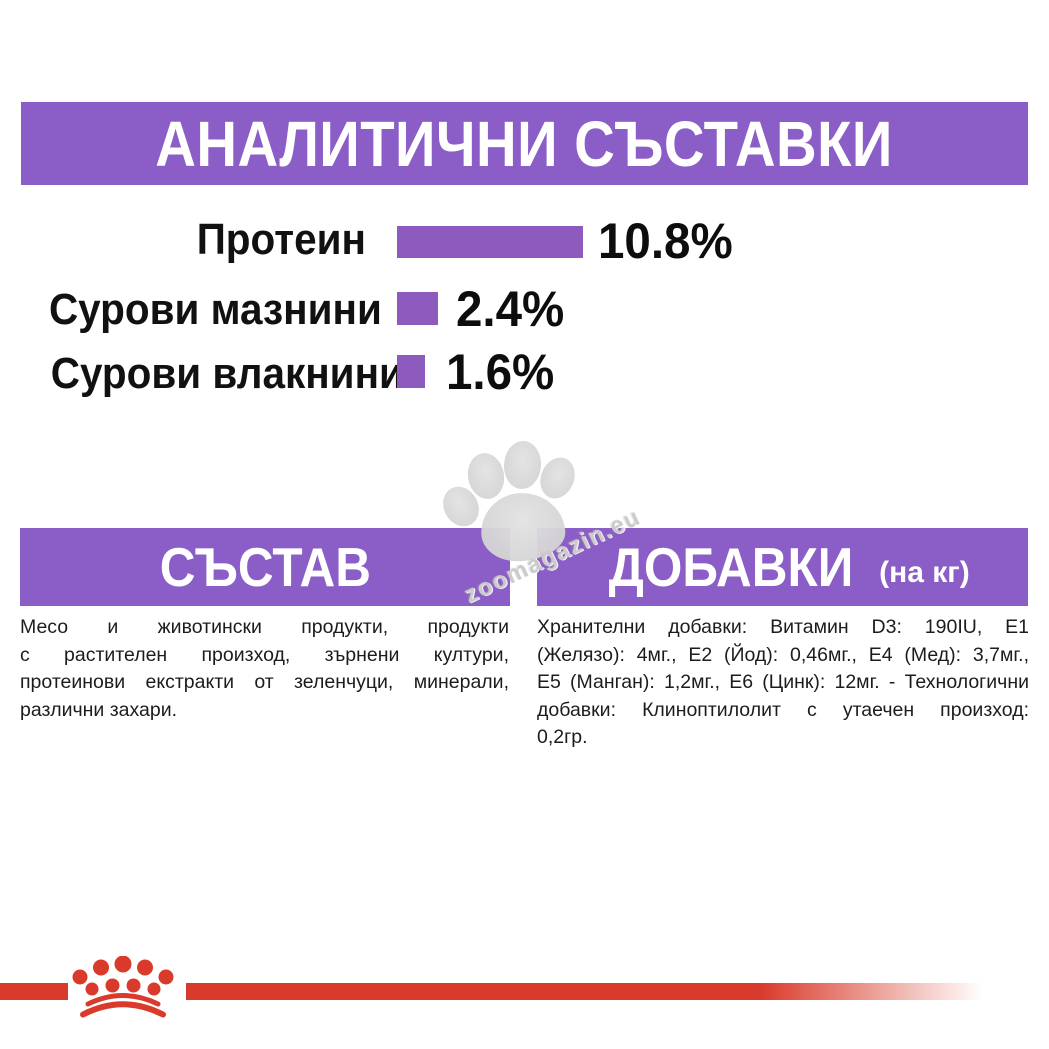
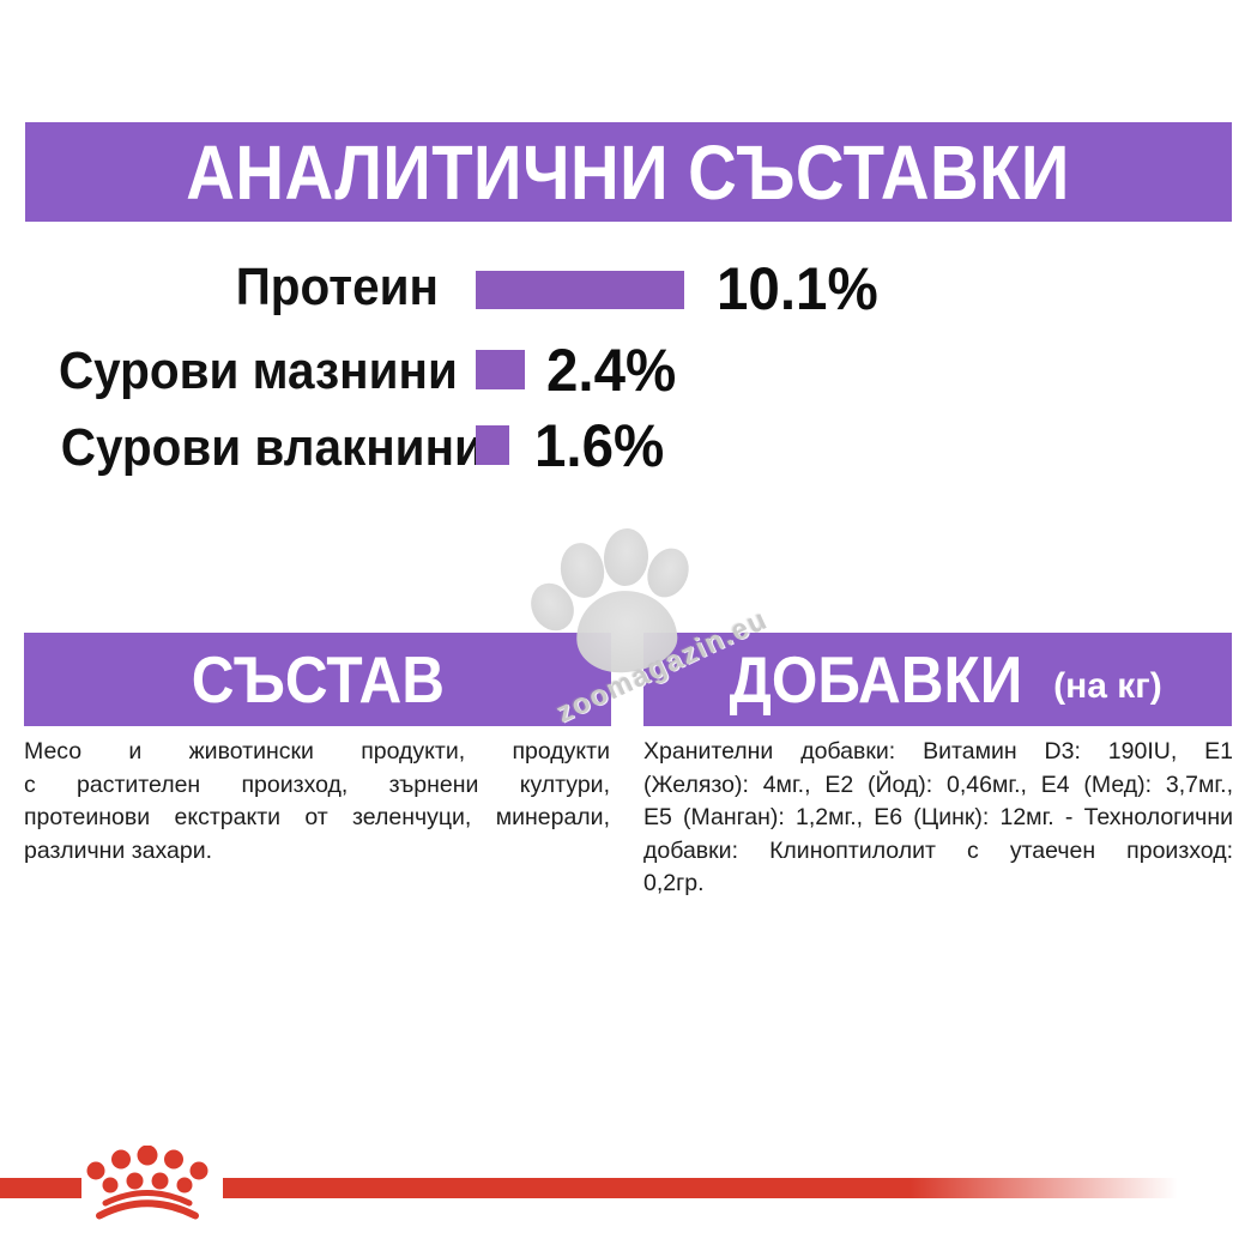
Протеин: 10.8% -> 10.1%
